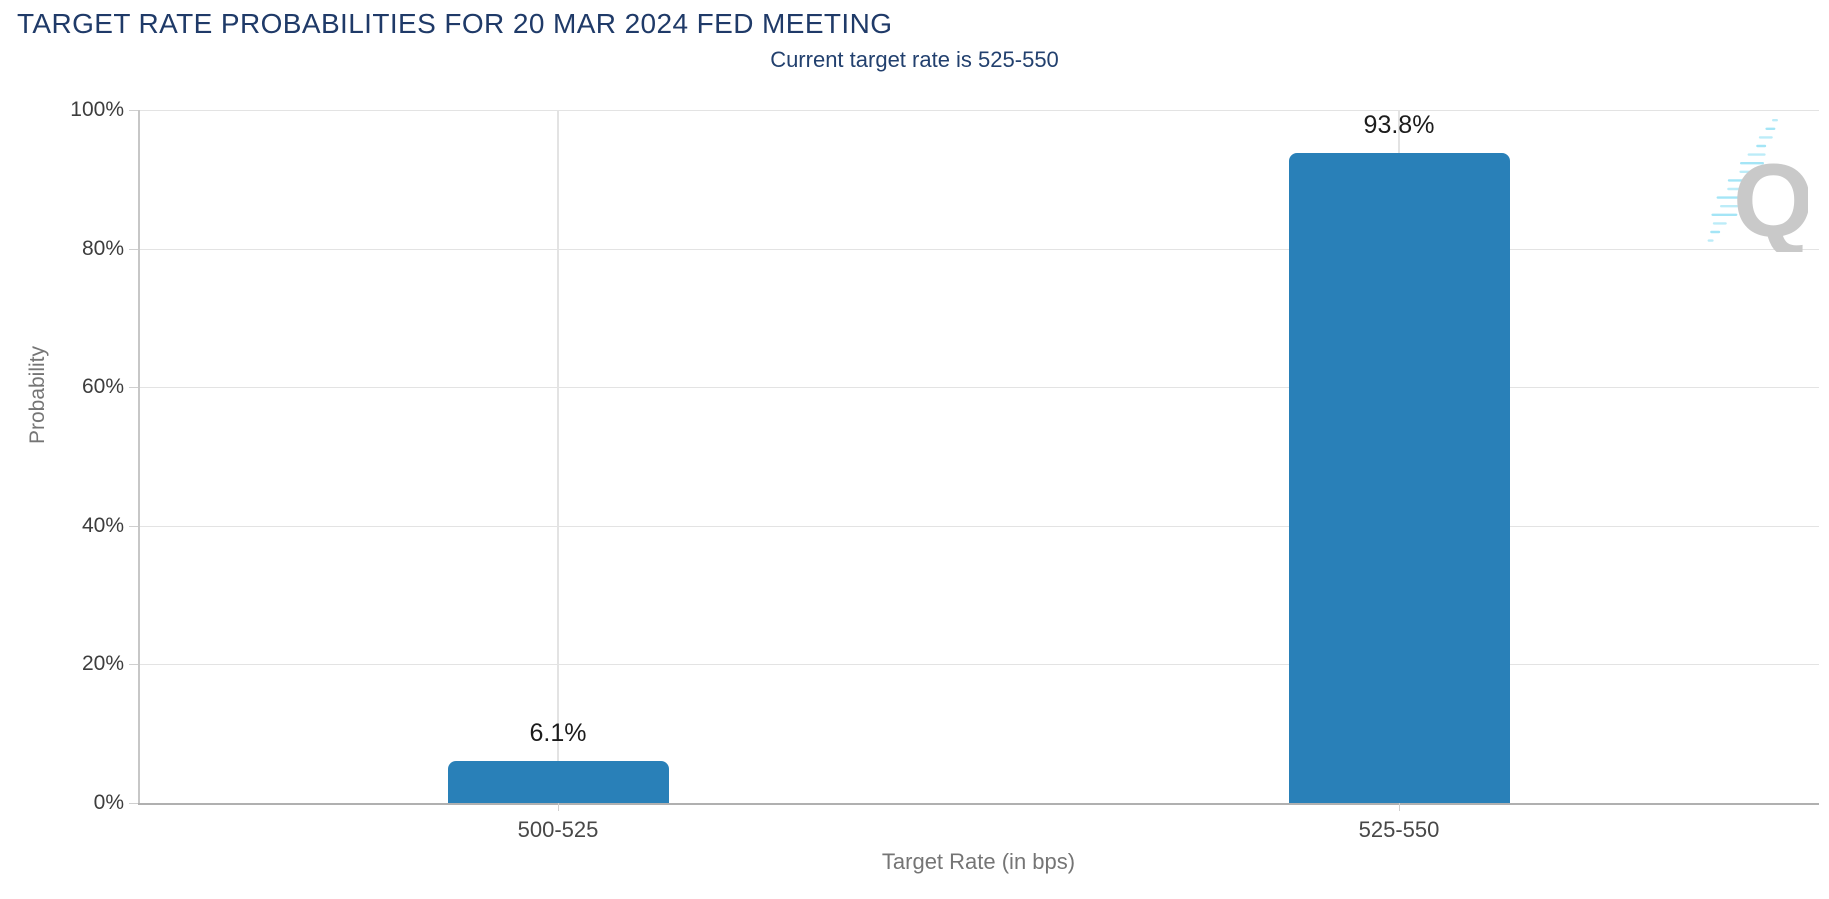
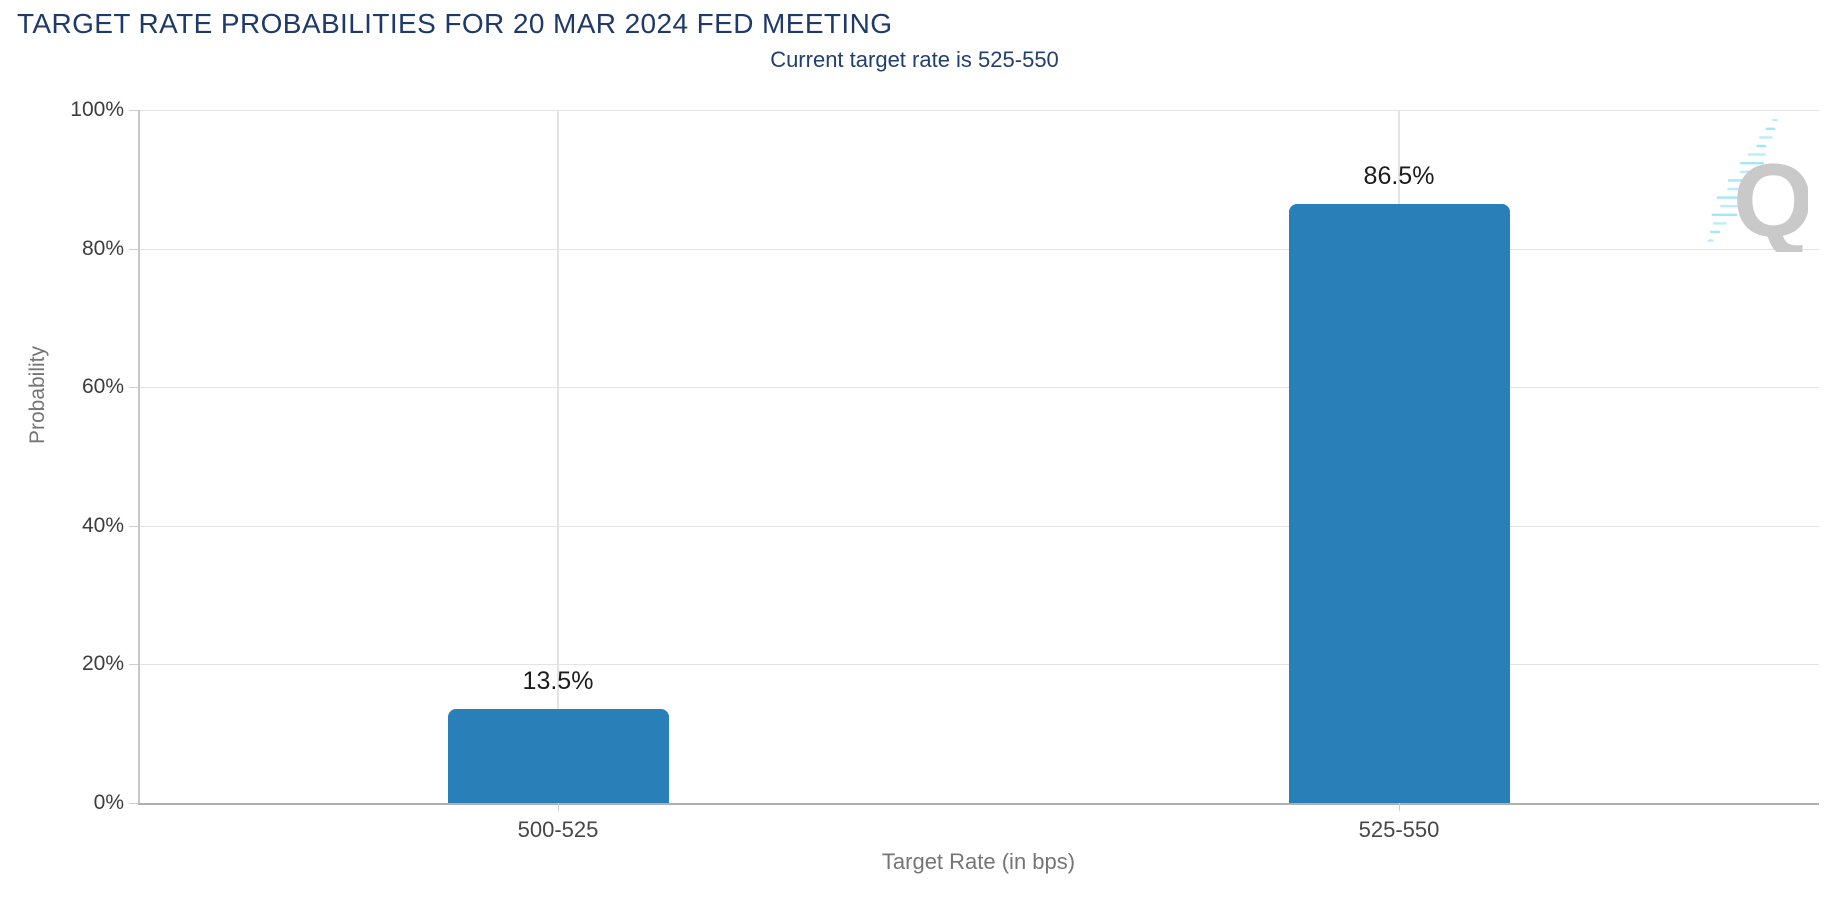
500-525: 6.1% -> 13.5%
525-550: 93.8% -> 86.5%
